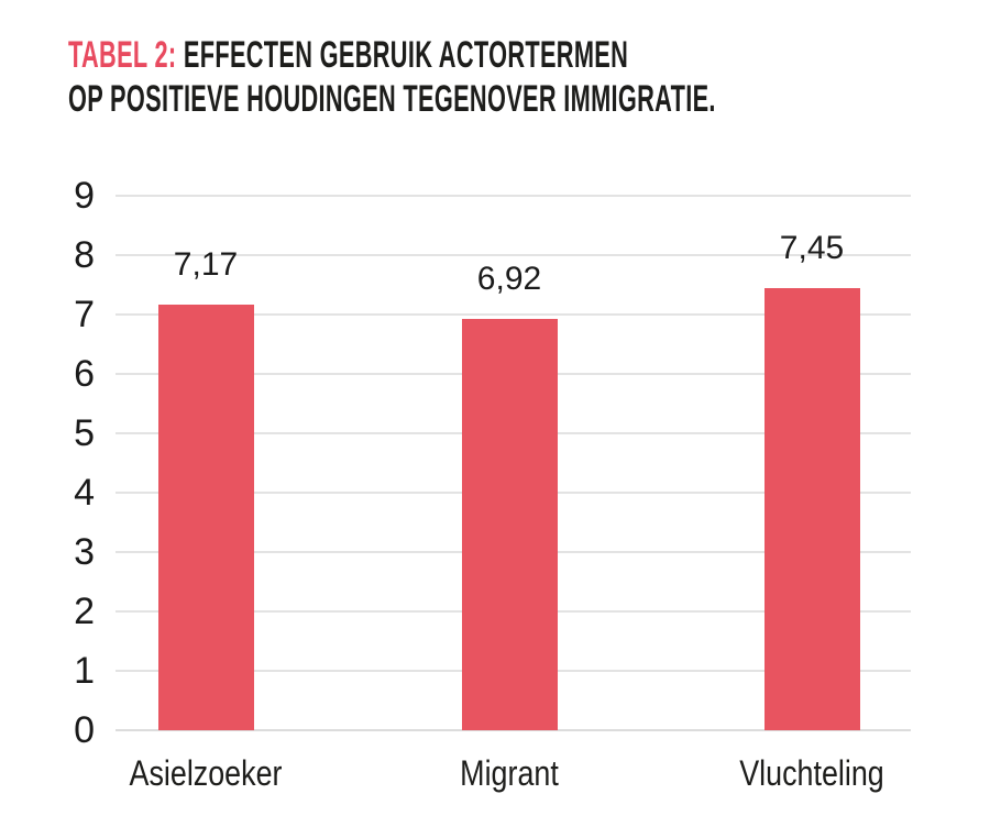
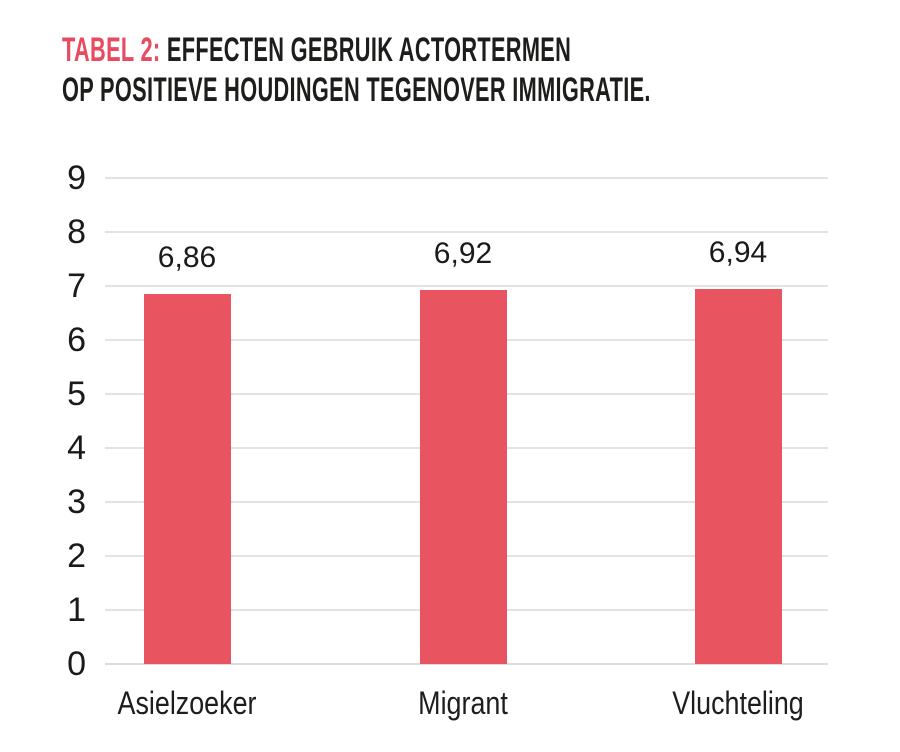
Asielzoeker: 7,17 -> 6,86
Vluchteling: 7,45 -> 6,94
